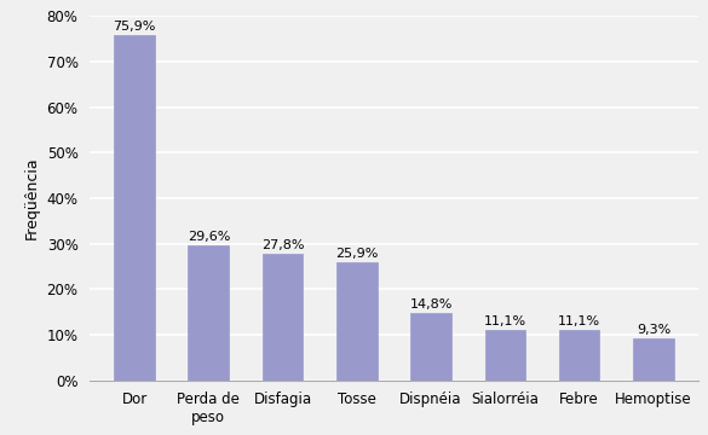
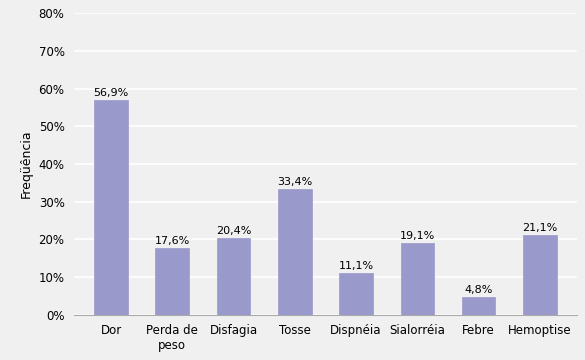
Dor: 75,9% -> 56,9%
Perda de peso: 29,6% -> 17,6%
Disfagia: 27,8% -> 20,4%
Tosse: 25,9% -> 33,4%
Dispnéia: 14,8% -> 11,1%
Sialorréia: 11,1% -> 19,1%
Febre: 11,1% -> 4,8%
Hemoptise: 9,3% -> 21,1%
